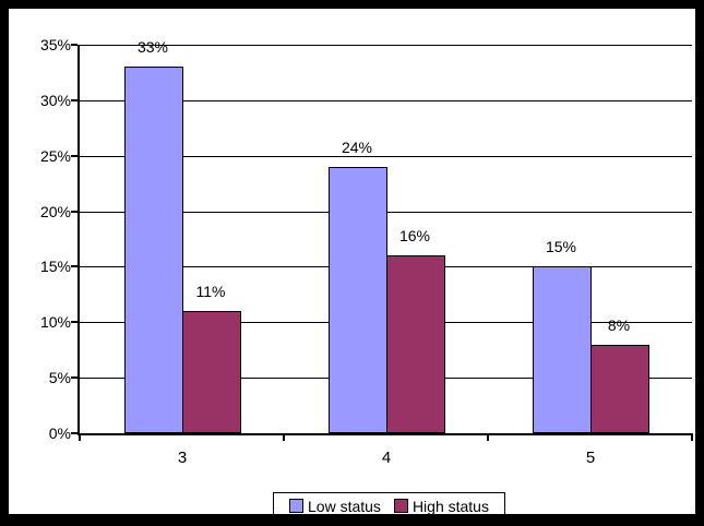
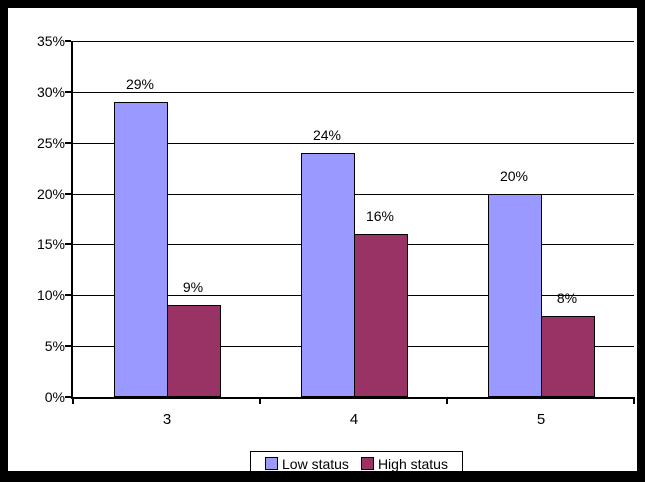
Low status/3: 33% -> 29%
High status/3: 11% -> 9%
Low status/5: 15% -> 20%
